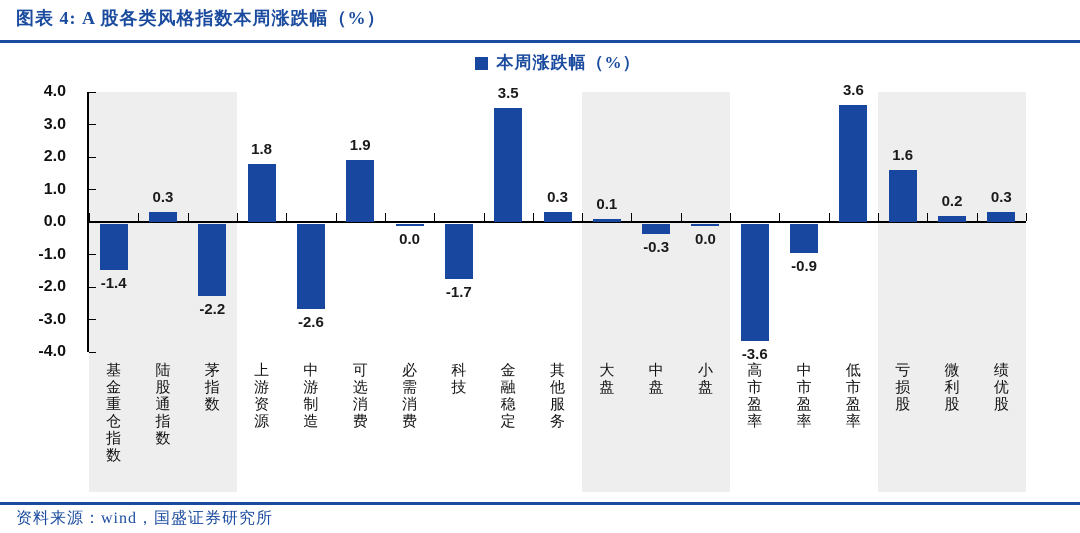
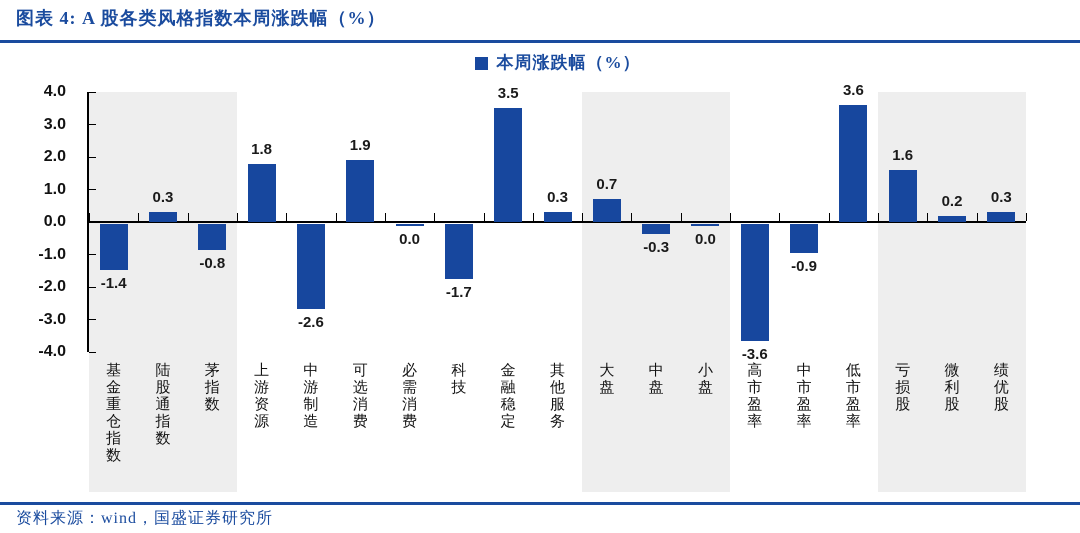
茅指数: -2.2 -> -0.8
大盘: 0.1 -> 0.7
